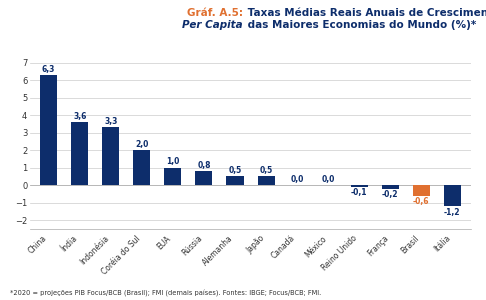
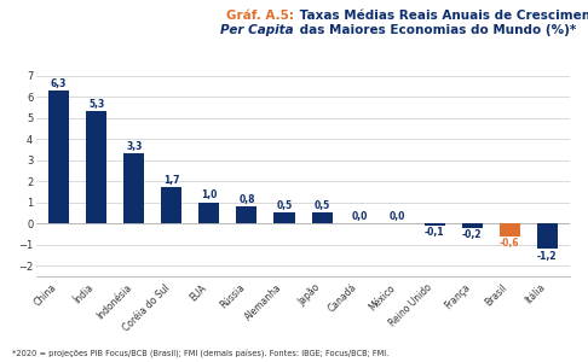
Índia: 3,6 -> 5,3
Coréia do Sul: 2,0 -> 1,7
